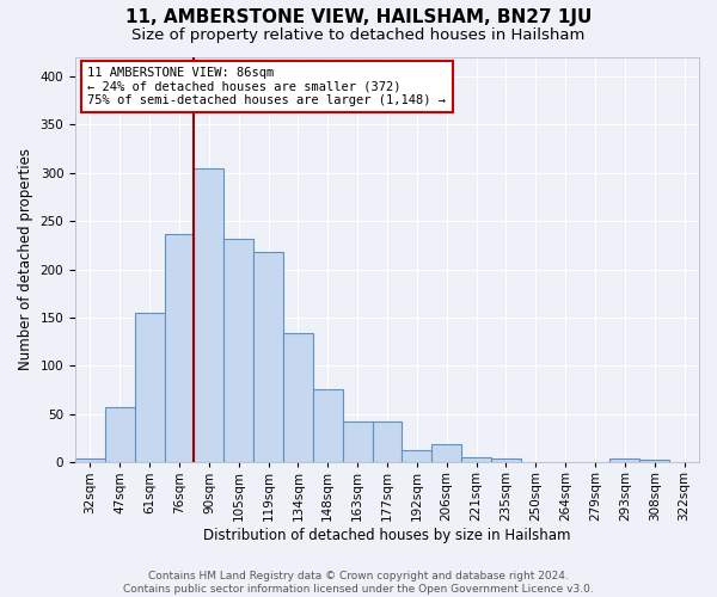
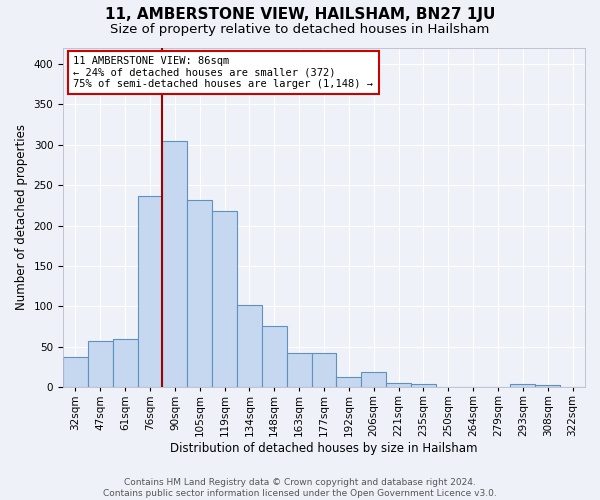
32sqm: 4 -> 38
61sqm: 155 -> 60
134sqm: 134 -> 102
